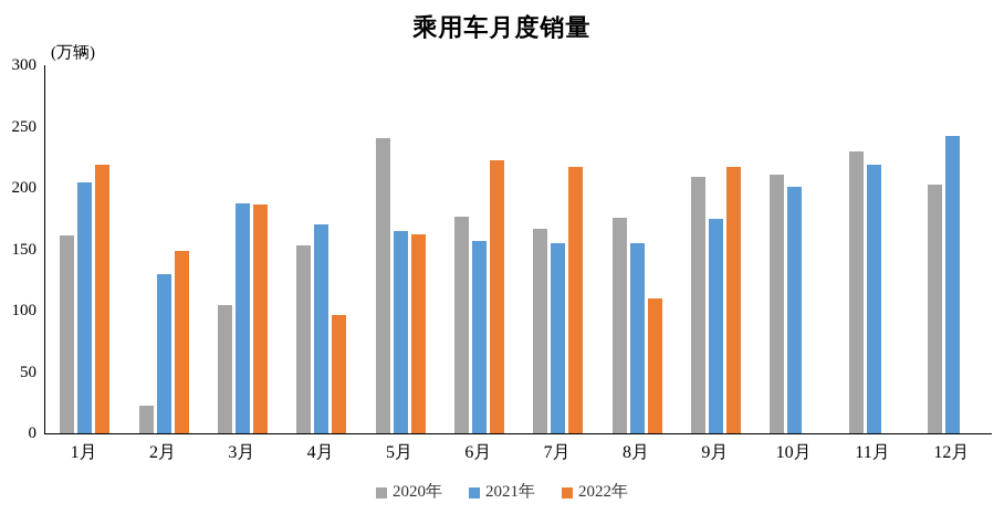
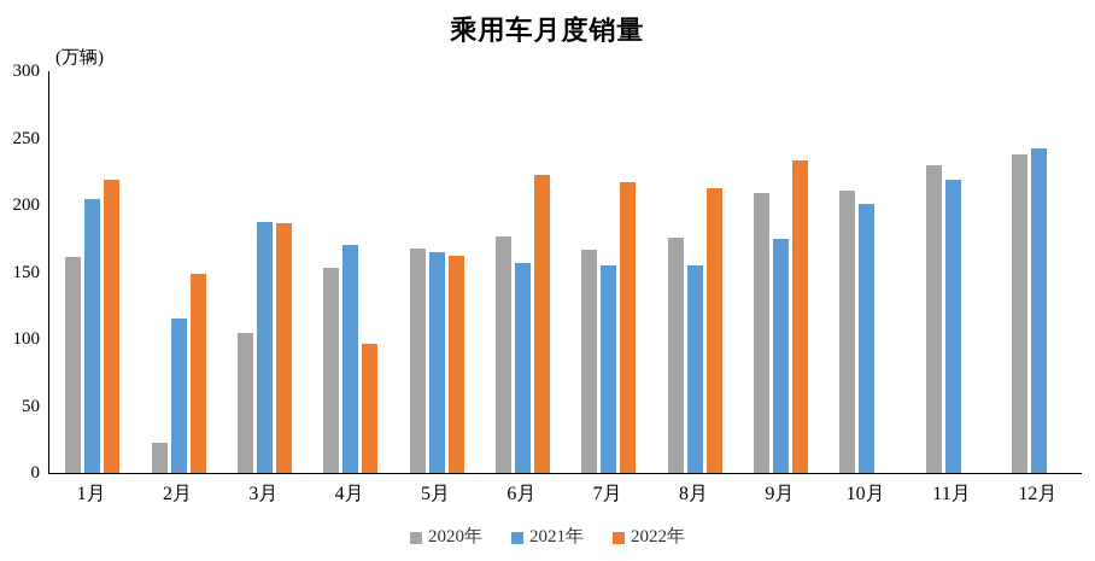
2021年/2月: 130 -> 116
2020年/5月: 241 -> 167
2022年/8月: 110 -> 212
2022年/9月: 217 -> 233
2020年/12月: 203 -> 238
